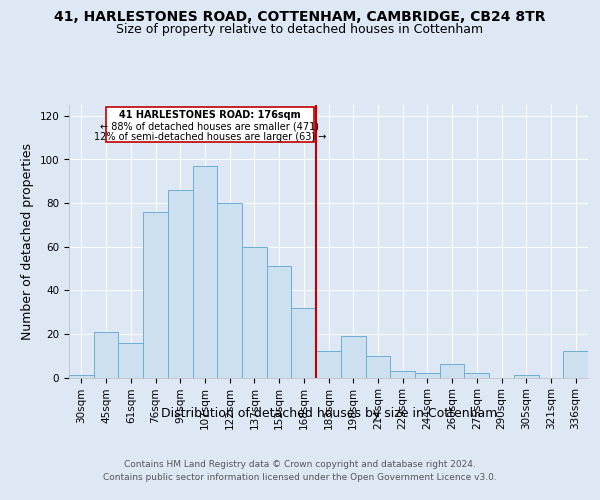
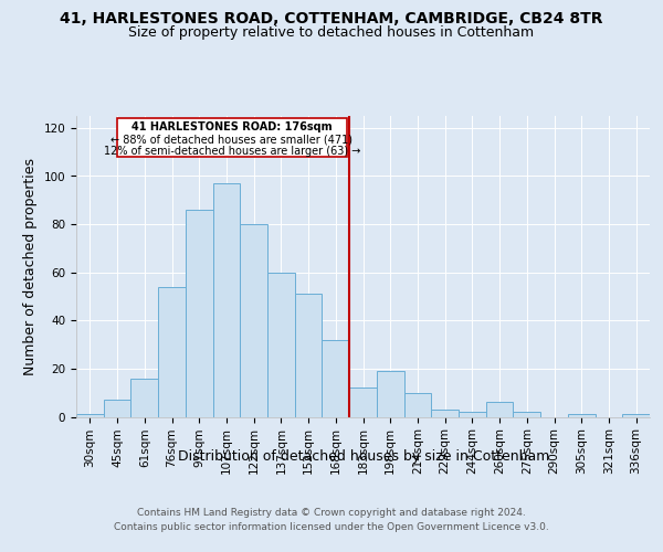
45sqm: 21 -> 7
76sqm: 76 -> 54
336sqm: 12 -> 1
